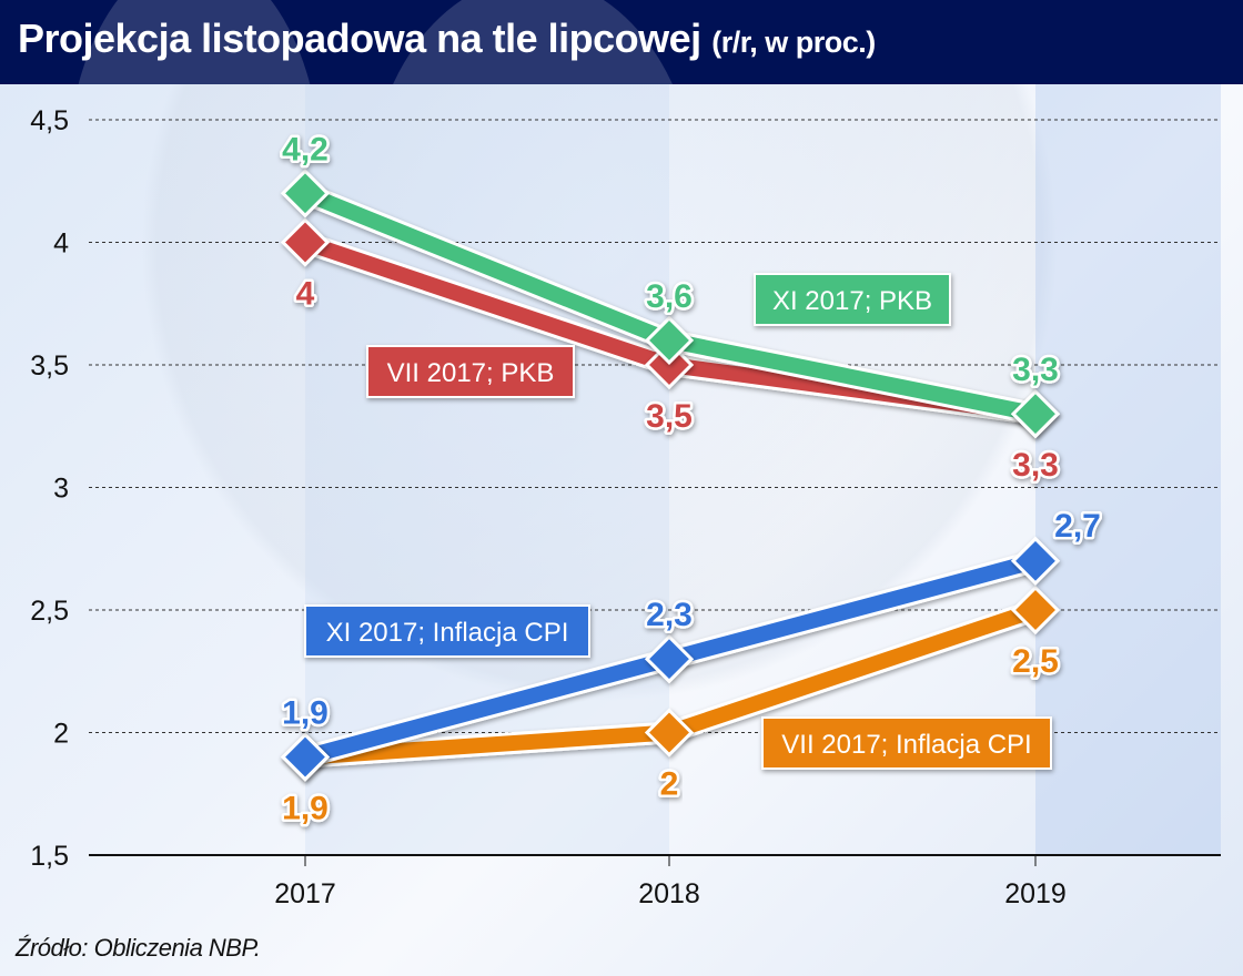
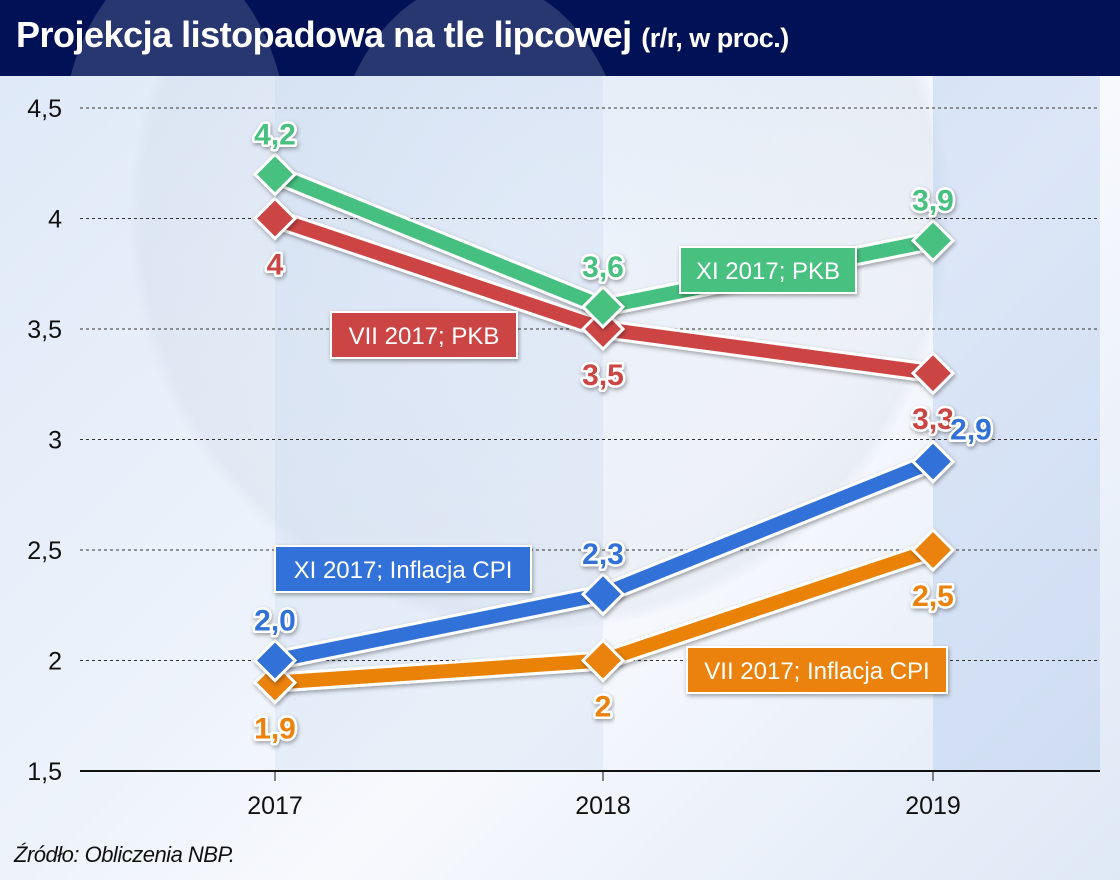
XI 2017; Inflacja CPI/2017: 1,9 -> 2,0
XI 2017; PKB/2019: 3,3 -> 3,9
XI 2017; Inflacja CPI/2019: 2,7 -> 2,9
